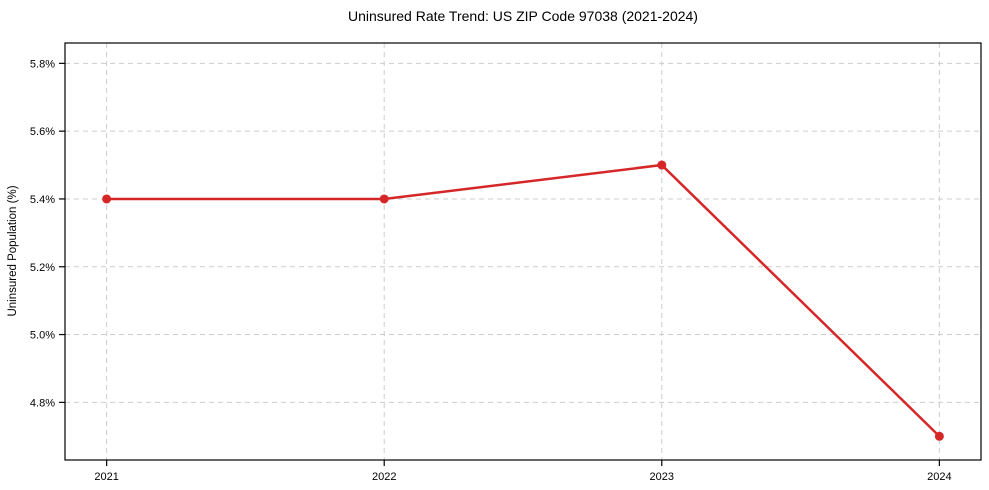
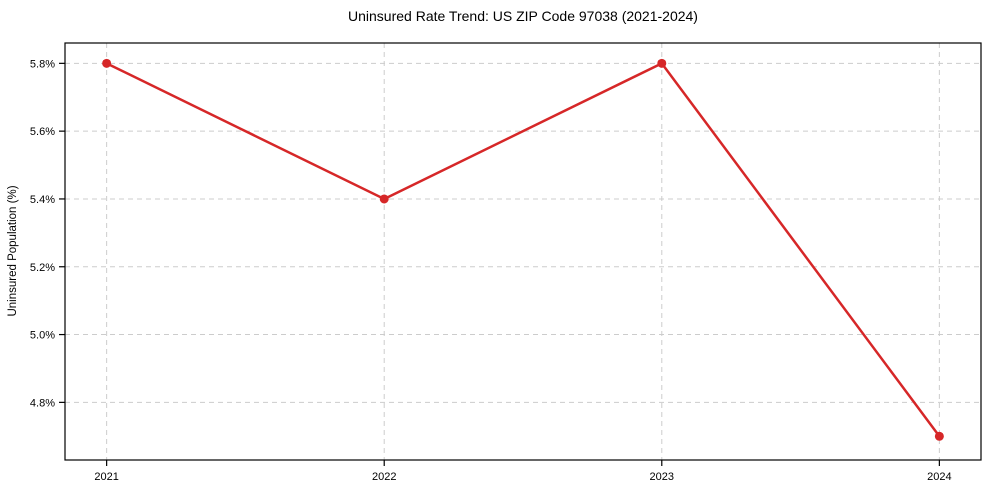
2021: 5.4% -> 5.8%
2023: 5.5% -> 5.8%
